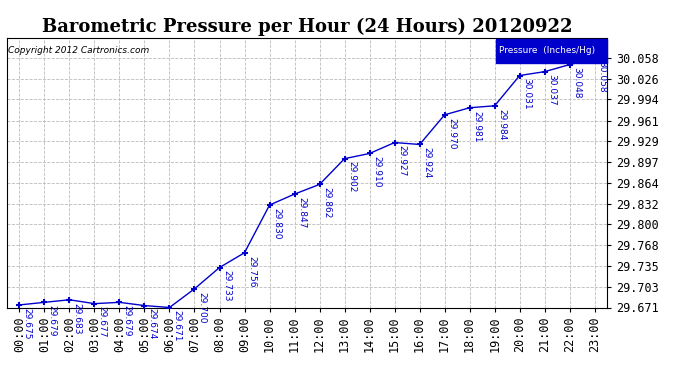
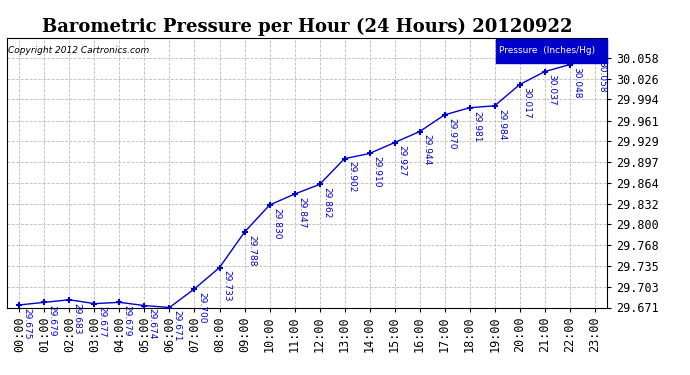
09:00: 29.756 -> 29.788
16:00: 29.924 -> 29.944
20:00: 30.031 -> 30.017
